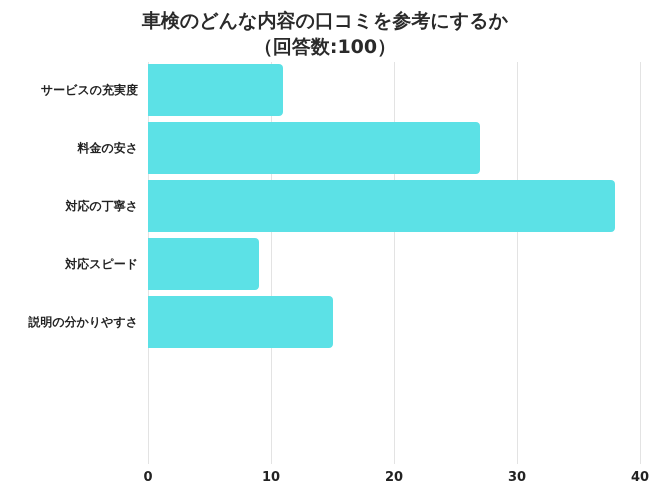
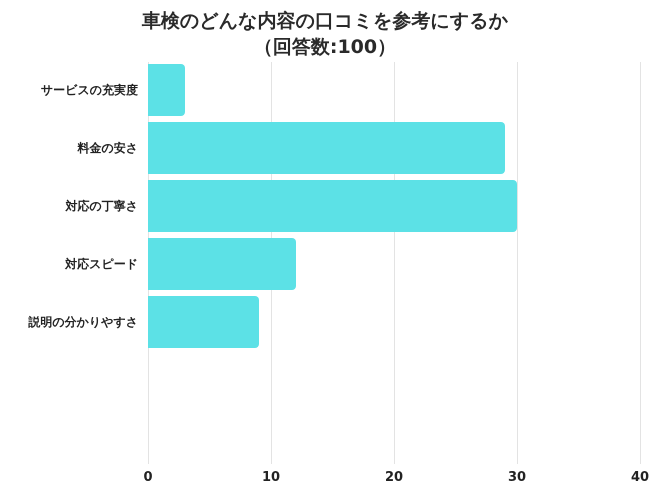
サービスの充実度: 11 -> 3
料金の安さ: 27 -> 29
対応の丁寧さ: 38 -> 30
対応スピード: 9 -> 12
説明の分かりやすさ: 15 -> 9
